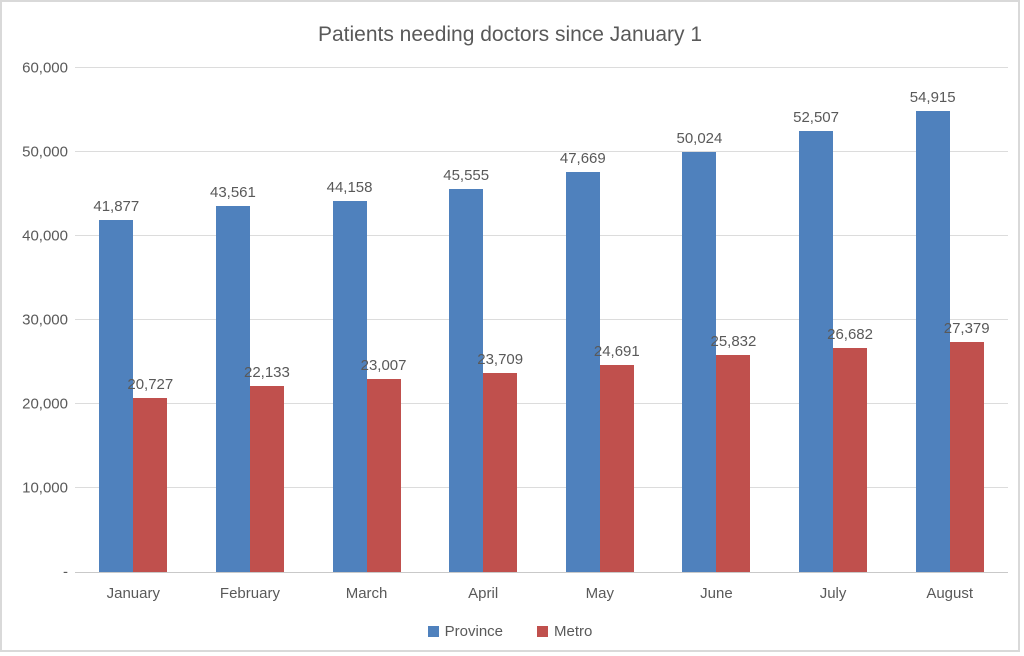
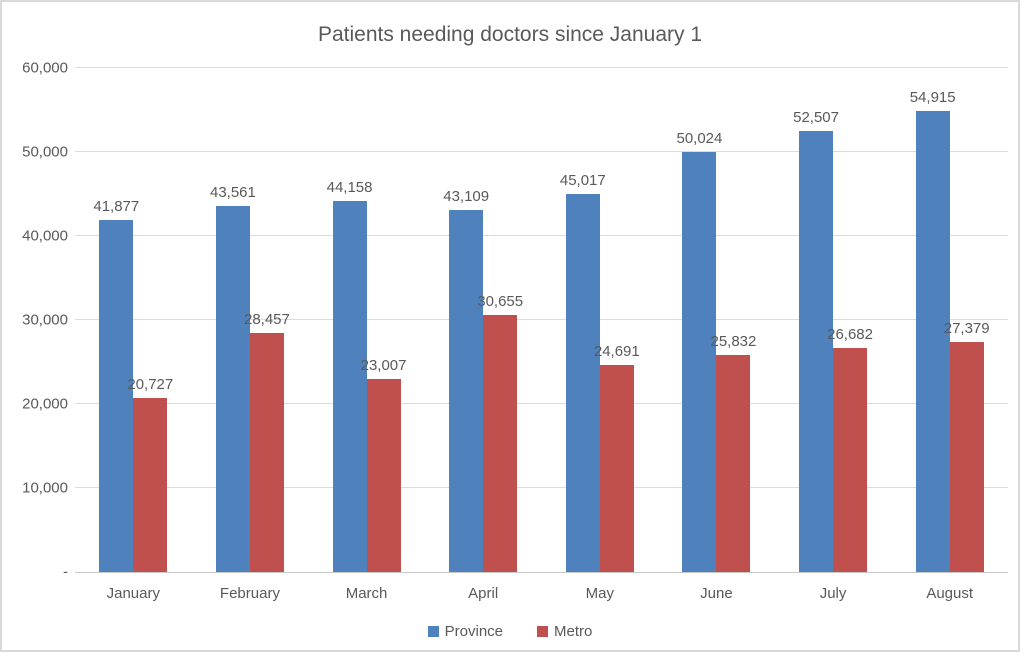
Metro/February: 22,133 -> 28,457
Province/April: 45,555 -> 43,109
Metro/April: 23,709 -> 30,655
Province/May: 47,669 -> 45,017
